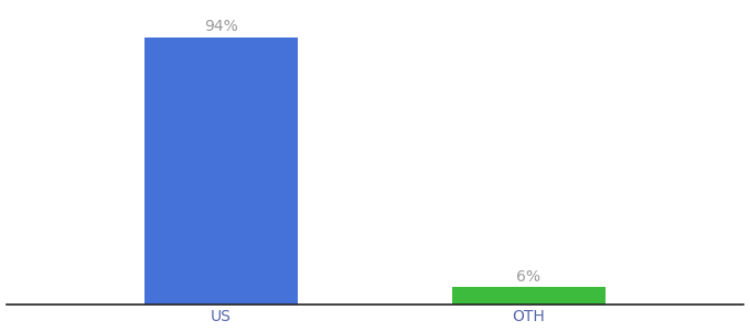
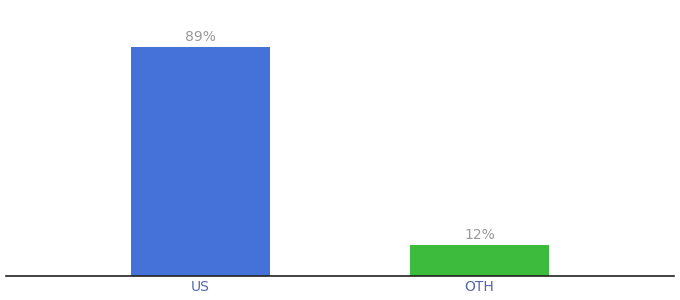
US: 94% -> 89%
OTH: 6% -> 12%
